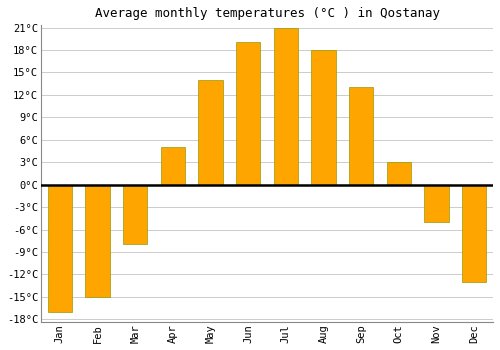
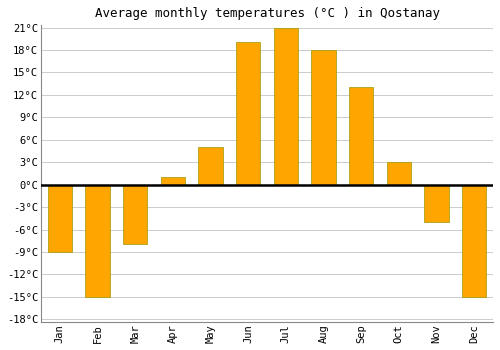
Jan: -17°C -> -9°C
Apr: 5°C -> 1°C
May: 14°C -> 5°C
Dec: -13°C -> -15°C
